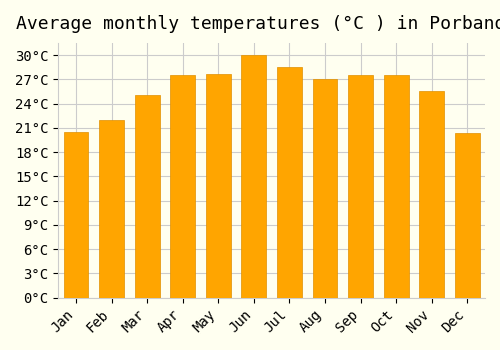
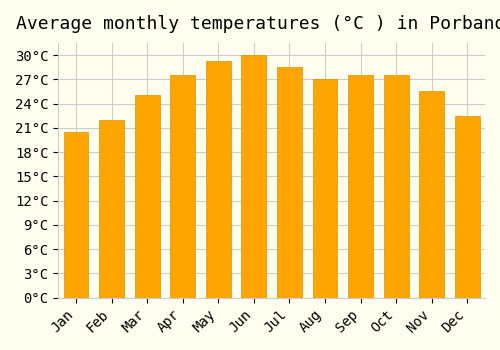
May: 27.6°C -> 29.2°C
Dec: 20.4°C -> 22.5°C
